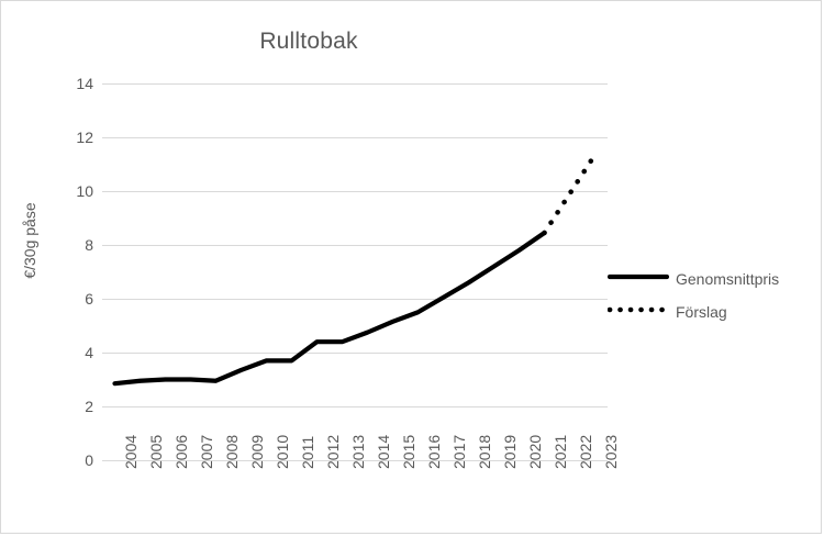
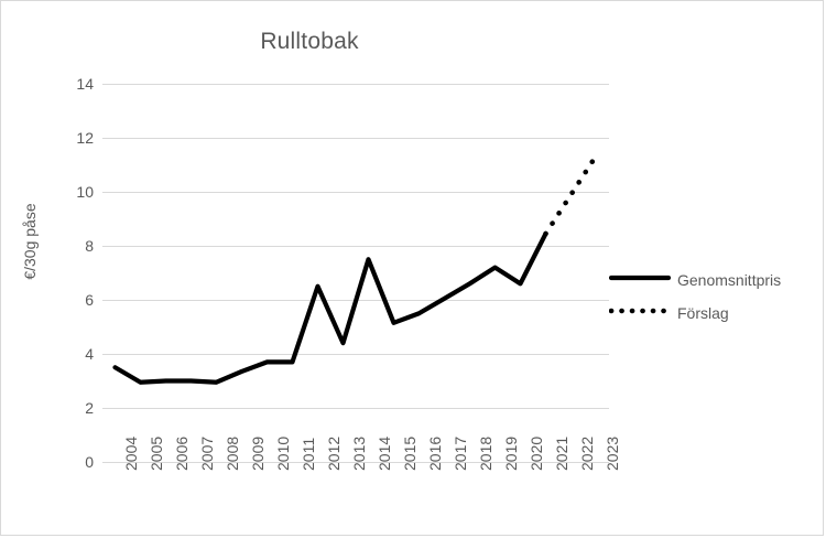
Genomsnittpris/2004: 2.9 -> 3.5
Genomsnittpris/2012: 4.4 -> 6.5
Genomsnittpris/2014: 4.8 -> 7.5
Genomsnittpris/2020: 7.8 -> 6.6
